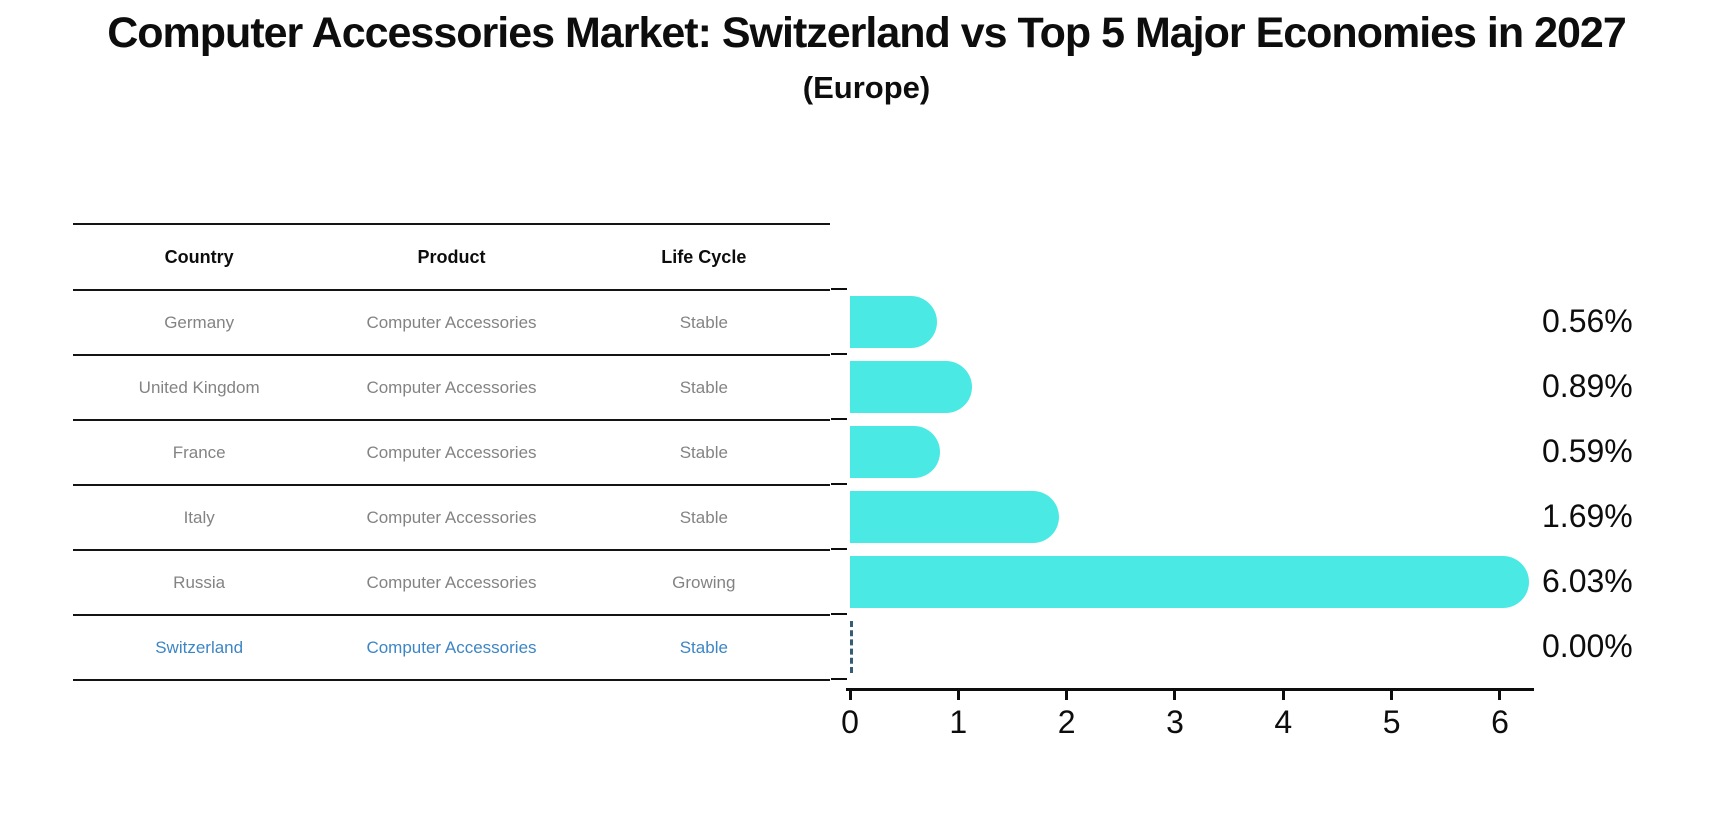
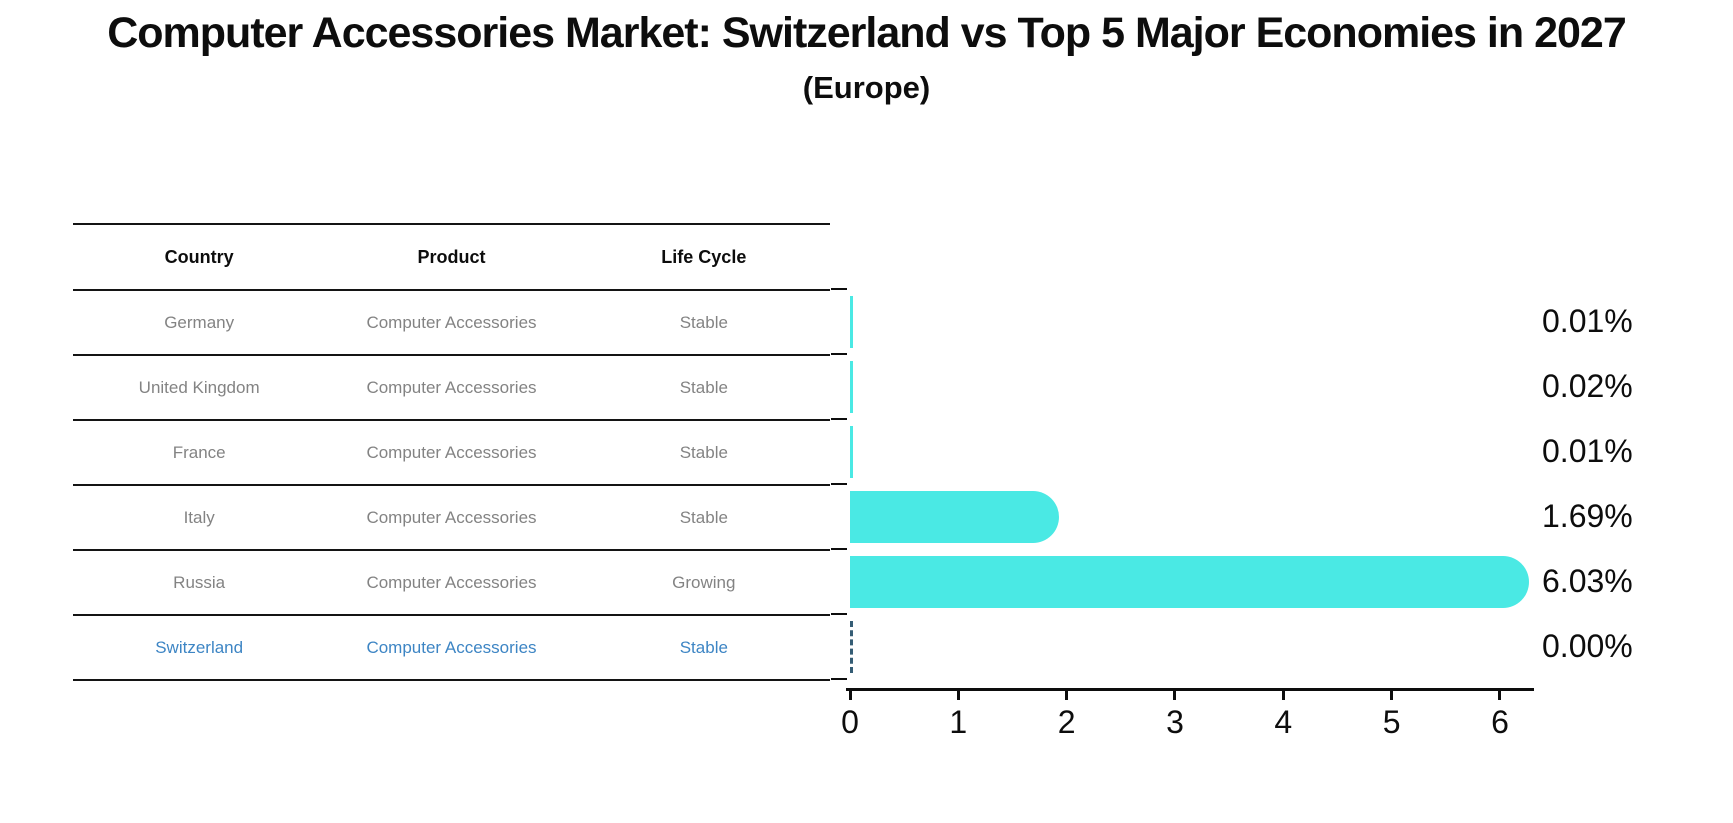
Germany: 0.56% -> 0.01%
United Kingdom: 0.89% -> 0.02%
France: 0.59% -> 0.01%
